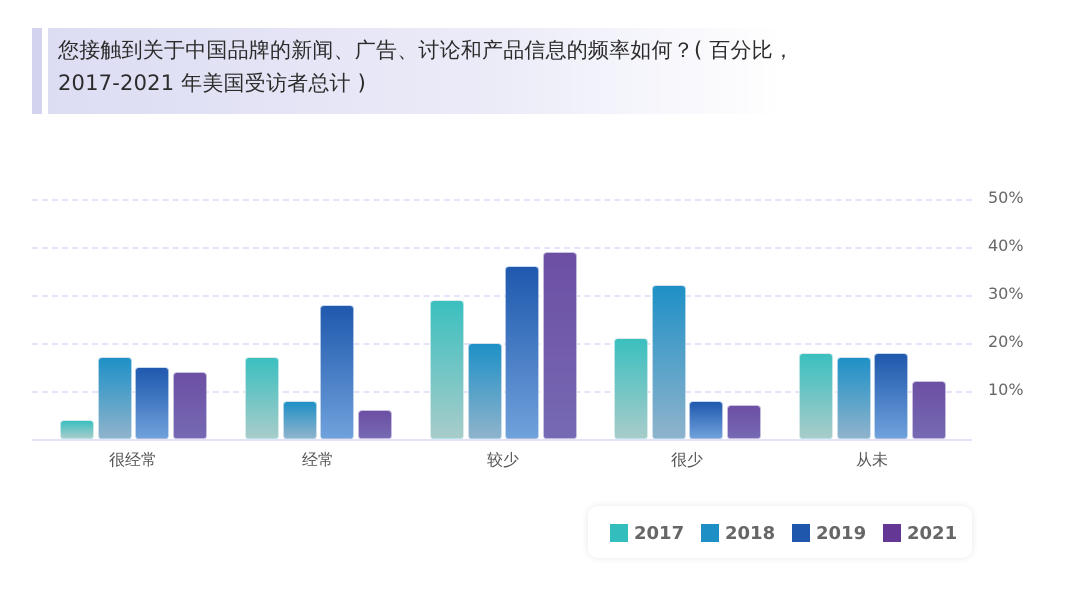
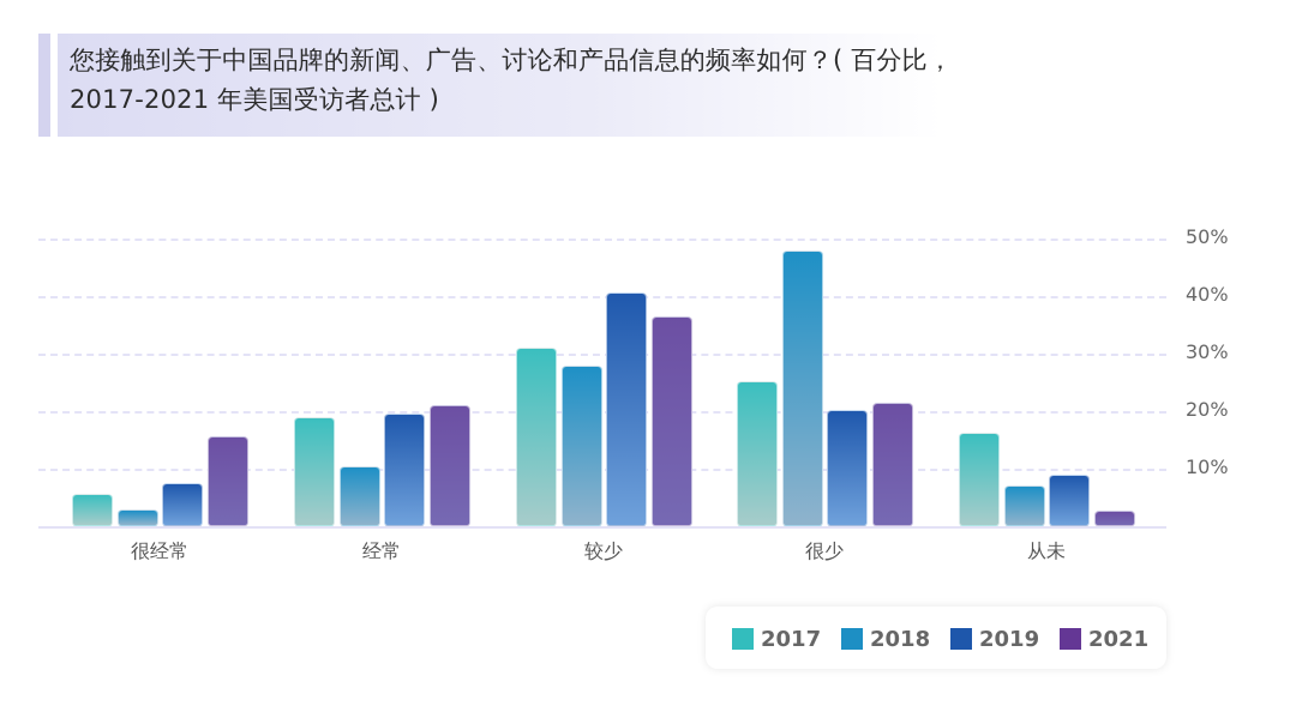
2017/很经常: 4% -> 6%
2018/很经常: 17% -> 3%
2019/很经常: 15% -> 8%
2021/很经常: 14% -> 16%
2017/经常: 17% -> 19%
2018/经常: 8% -> 10%
2019/经常: 28% -> 20%
2021/经常: 6% -> 21%
2017/较少: 29% -> 31%
2018/较少: 20% -> 28%
2019/较少: 36% -> 41%
2021/较少: 39% -> 36%
2017/很少: 21% -> 25%
2018/很少: 32% -> 48%
2019/很少: 8% -> 20%
2021/很少: 7% -> 22%
2017/从未: 18% -> 16%
2018/从未: 17% -> 7%
2019/从未: 18% -> 9%
2021/从未: 12% -> 3%
